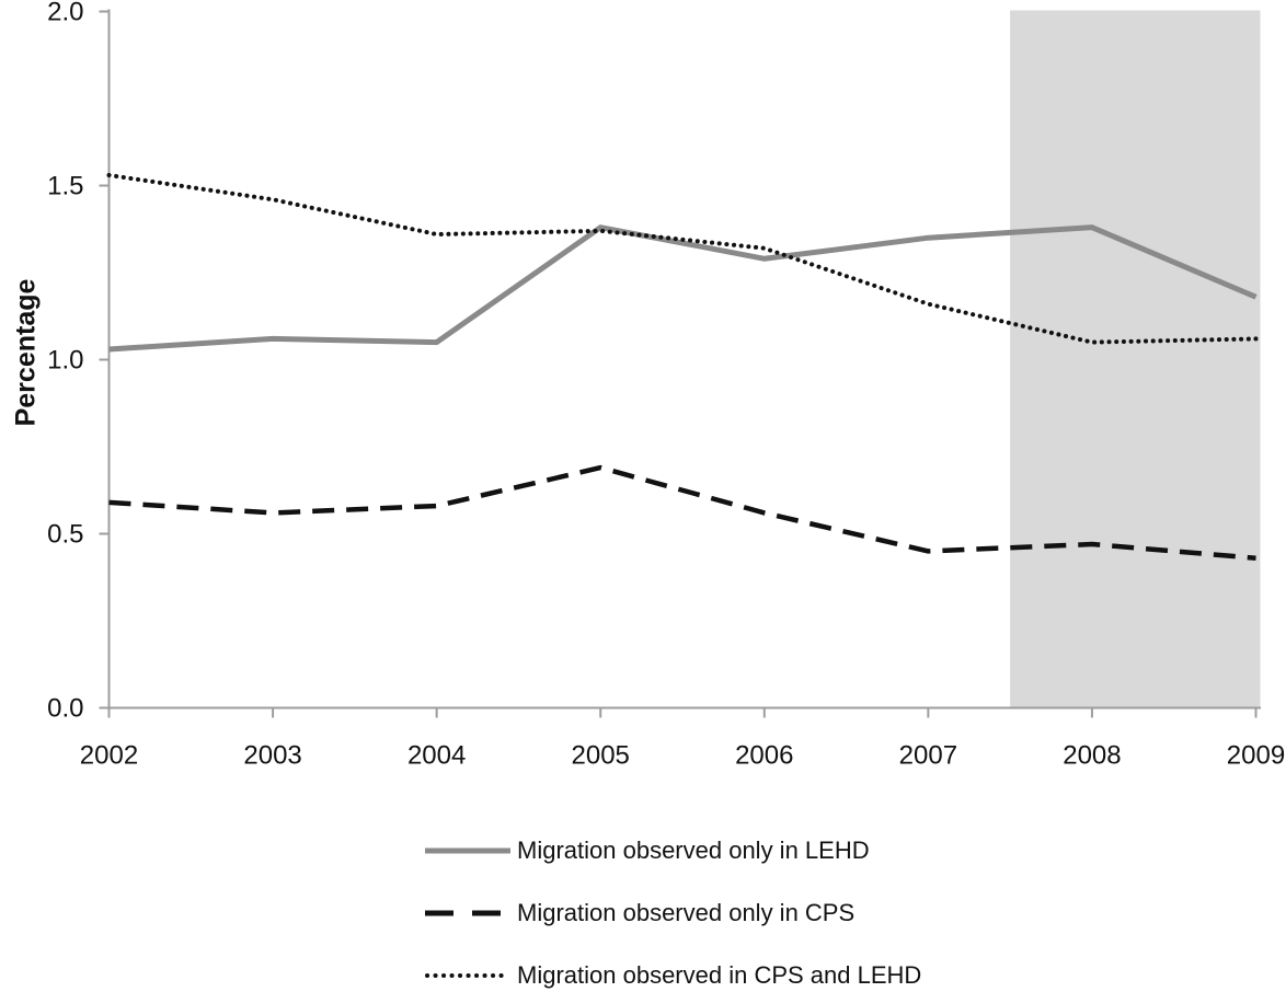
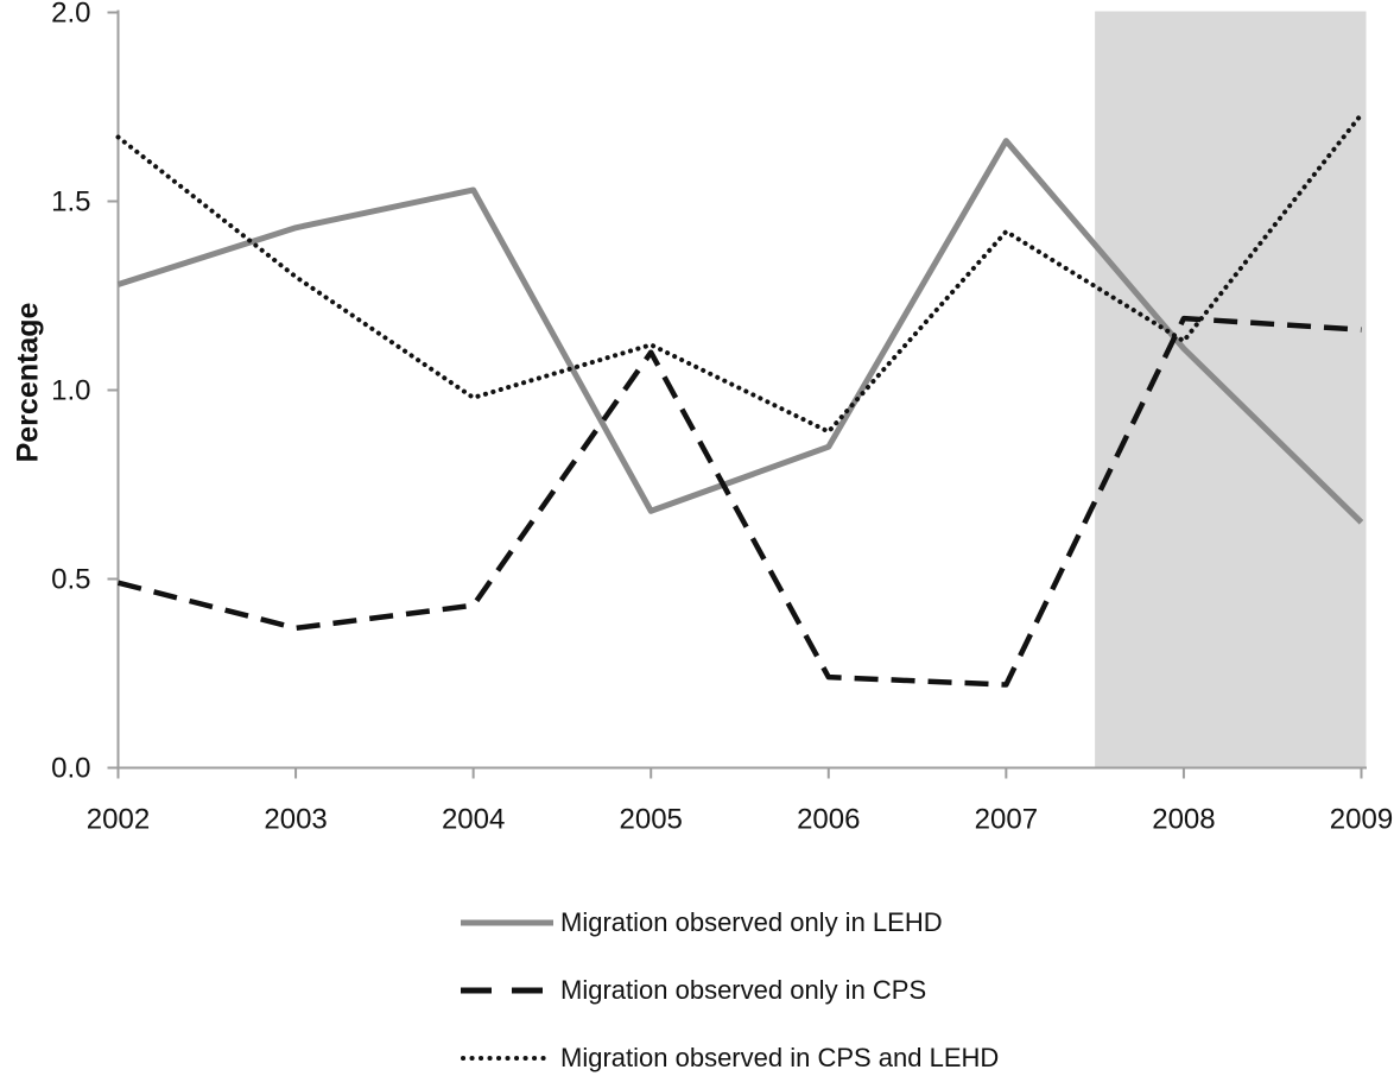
Migration observed only in LEHD/2002: 1.03 -> 1.28
Migration observed only in CPS/2002: 0.59 -> 0.49
Migration observed in CPS and LEHD/2002: 1.53 -> 1.67
Migration observed only in LEHD/2003: 1.06 -> 1.43
Migration observed only in CPS/2003: 0.56 -> 0.37
Migration observed in CPS and LEHD/2003: 1.46 -> 1.30
Migration observed only in LEHD/2004: 1.05 -> 1.53
Migration observed only in CPS/2004: 0.58 -> 0.43
Migration observed in CPS and LEHD/2004: 1.36 -> 0.98
Migration observed only in LEHD/2005: 1.38 -> 0.68
Migration observed only in CPS/2005: 0.69 -> 1.10
Migration observed in CPS and LEHD/2005: 1.37 -> 1.12
Migration observed only in LEHD/2006: 1.29 -> 0.85
Migration observed only in CPS/2006: 0.56 -> 0.24
Migration observed in CPS and LEHD/2006: 1.32 -> 0.89
Migration observed only in LEHD/2007: 1.35 -> 1.66
Migration observed only in CPS/2007: 0.45 -> 0.22
Migration observed in CPS and LEHD/2007: 1.16 -> 1.42
Migration observed only in LEHD/2008: 1.38 -> 1.11
Migration observed only in CPS/2008: 0.47 -> 1.19
Migration observed in CPS and LEHD/2008: 1.05 -> 1.13
Migration observed only in LEHD/2009: 1.18 -> 0.65
Migration observed only in CPS/2009: 0.43 -> 1.16
Migration observed in CPS and LEHD/2009: 1.06 -> 1.73
